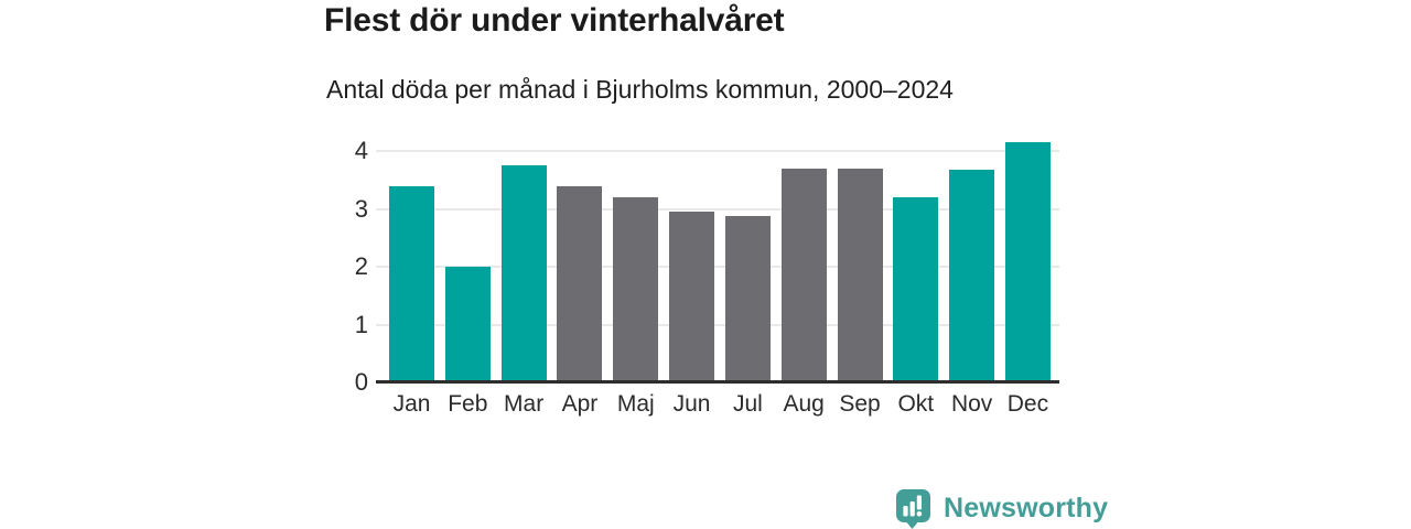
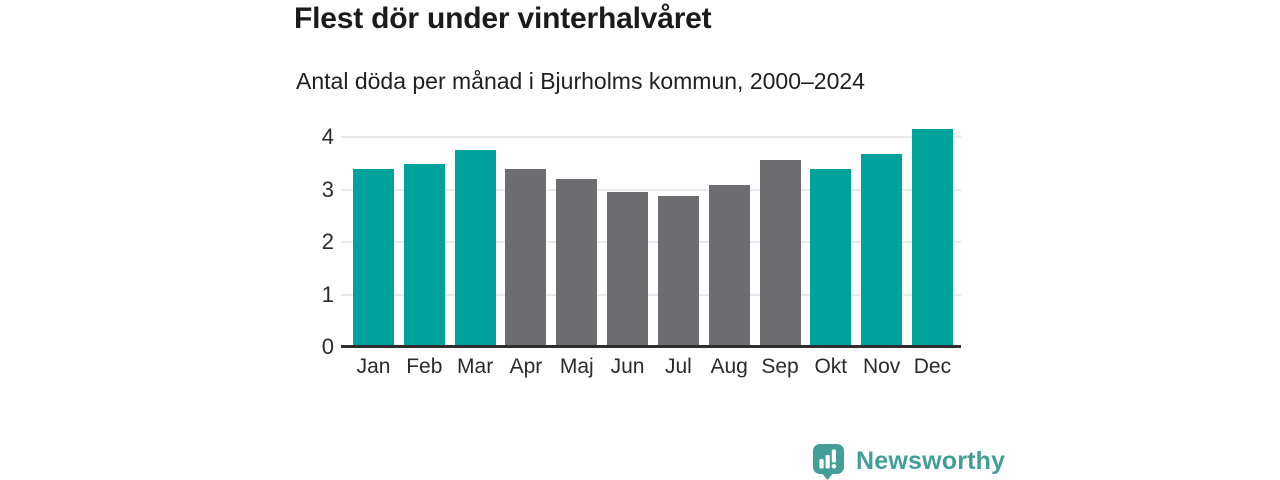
Feb: 2.0 -> 3.5
Aug: 3.7 -> 3.1
Sep: 3.7 -> 3.6
Okt: 3.2 -> 3.4
